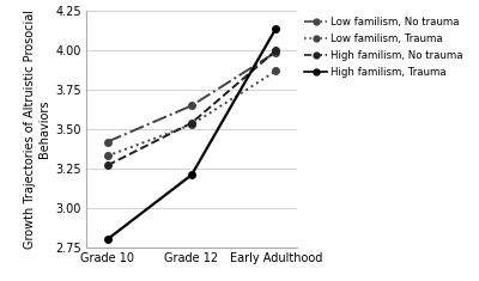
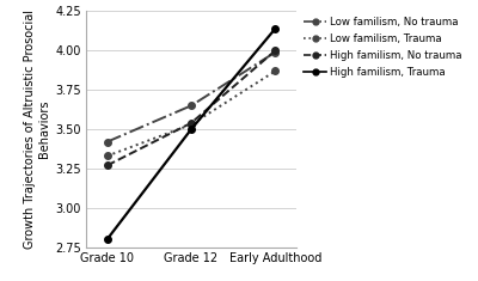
High familism, Trauma/Grade 12: 3.21 -> 3.50
